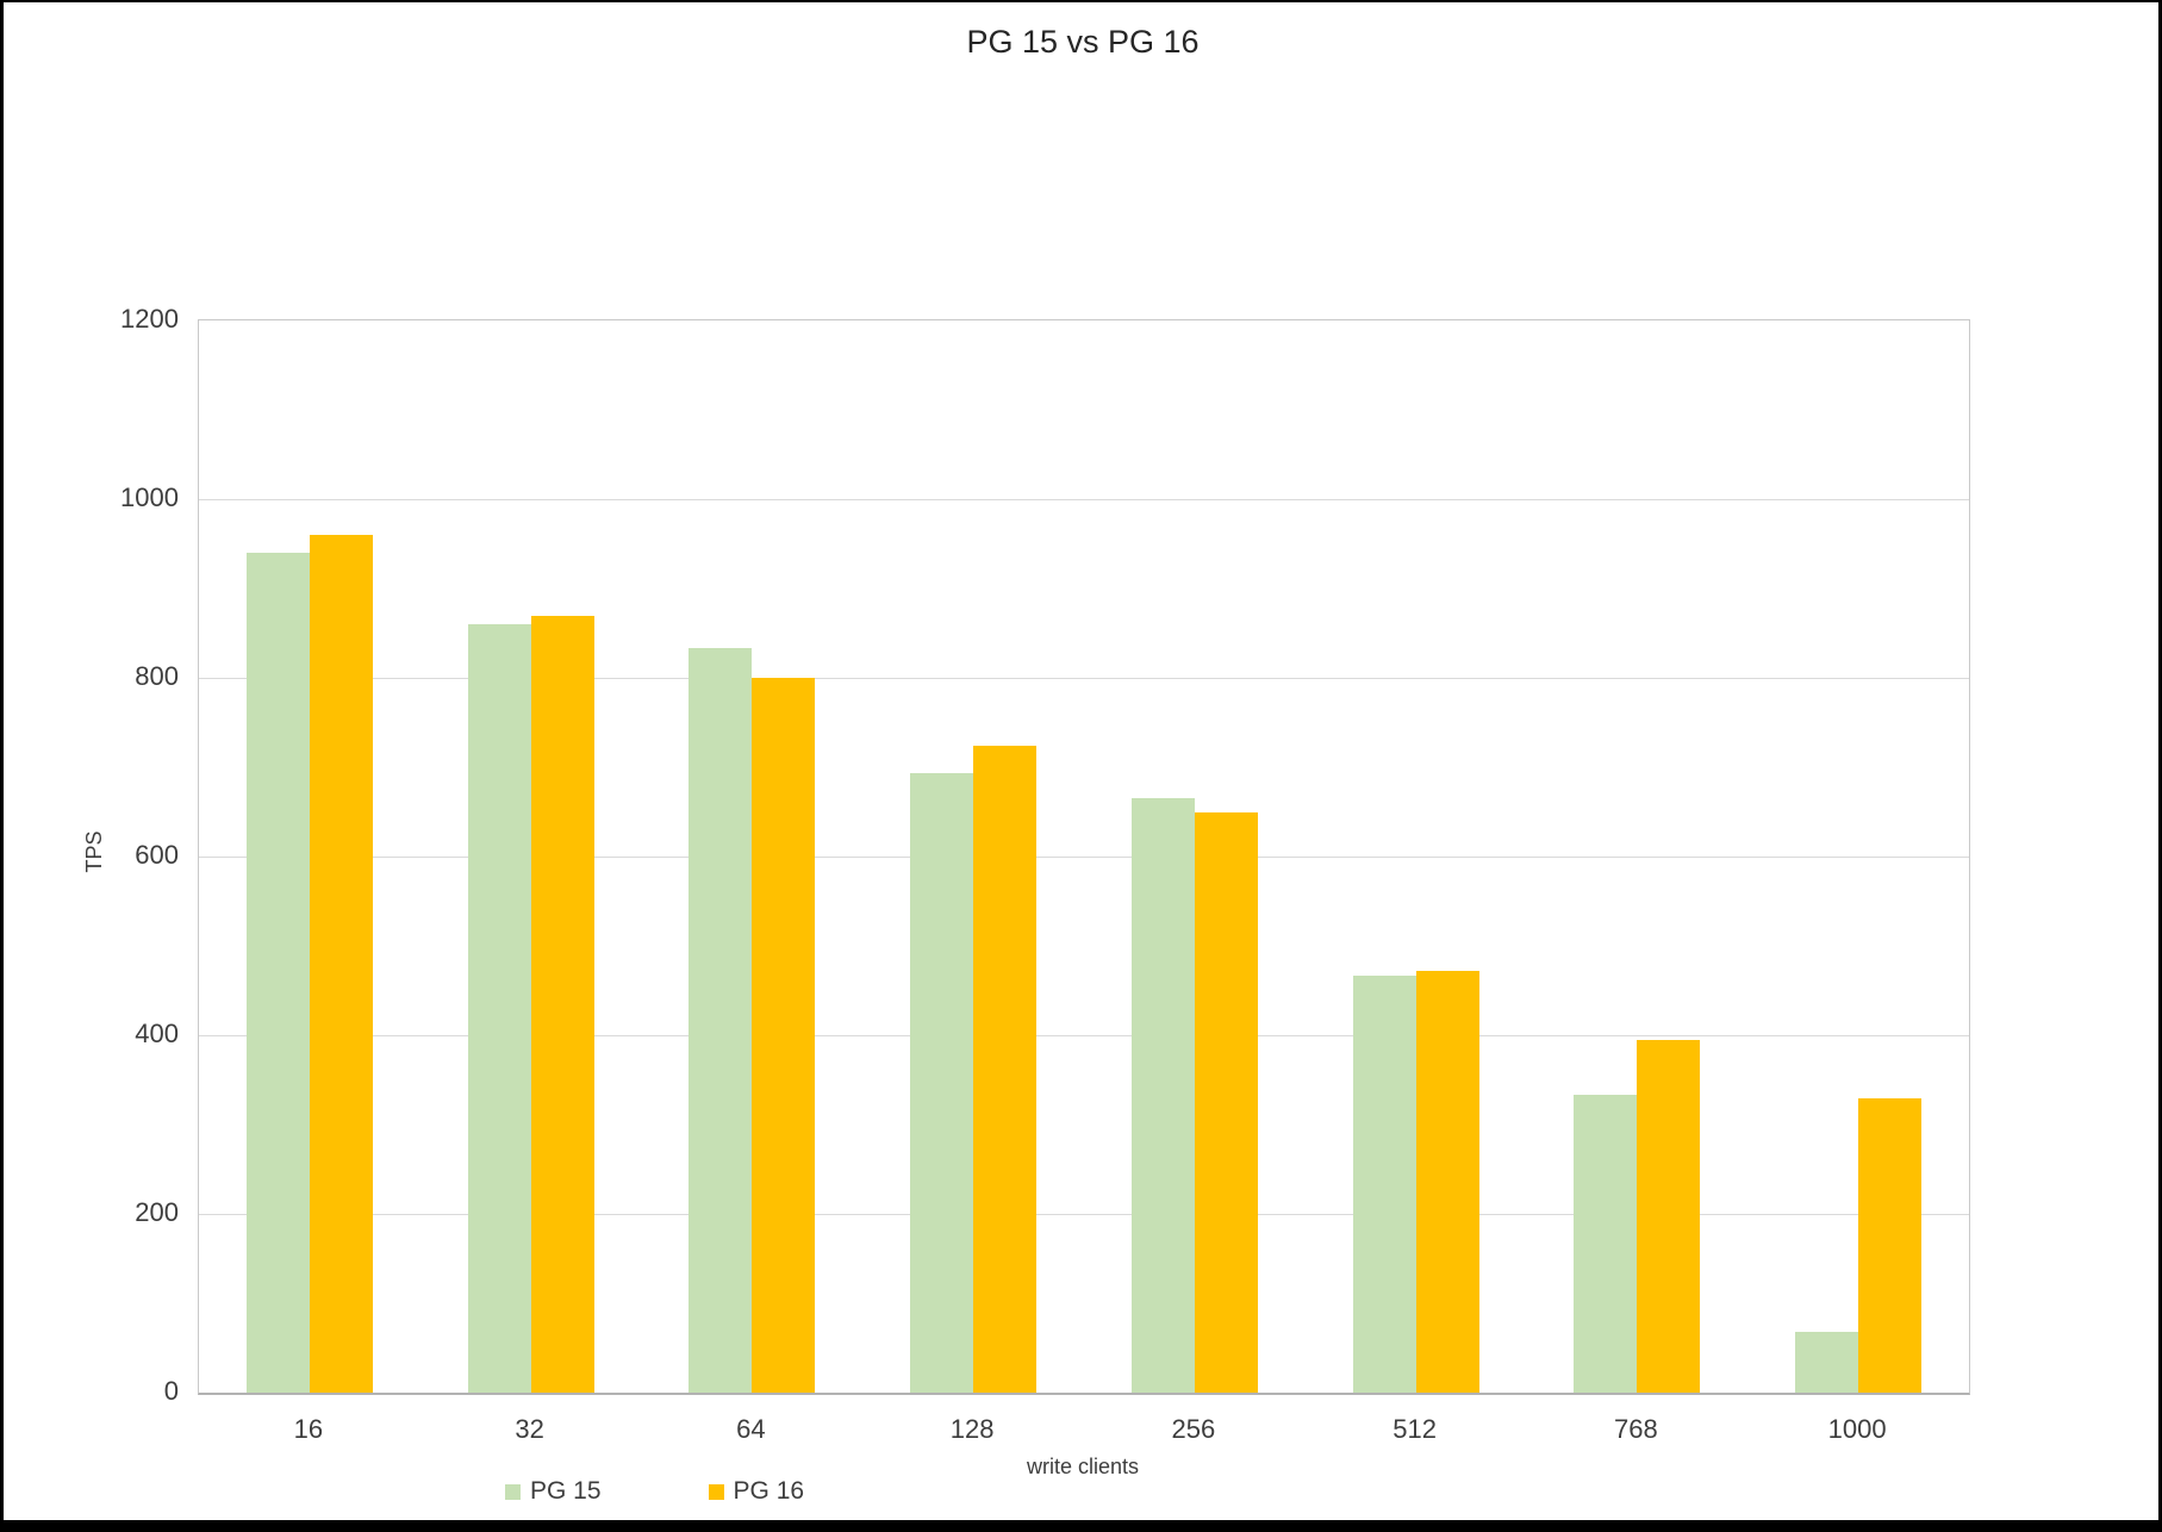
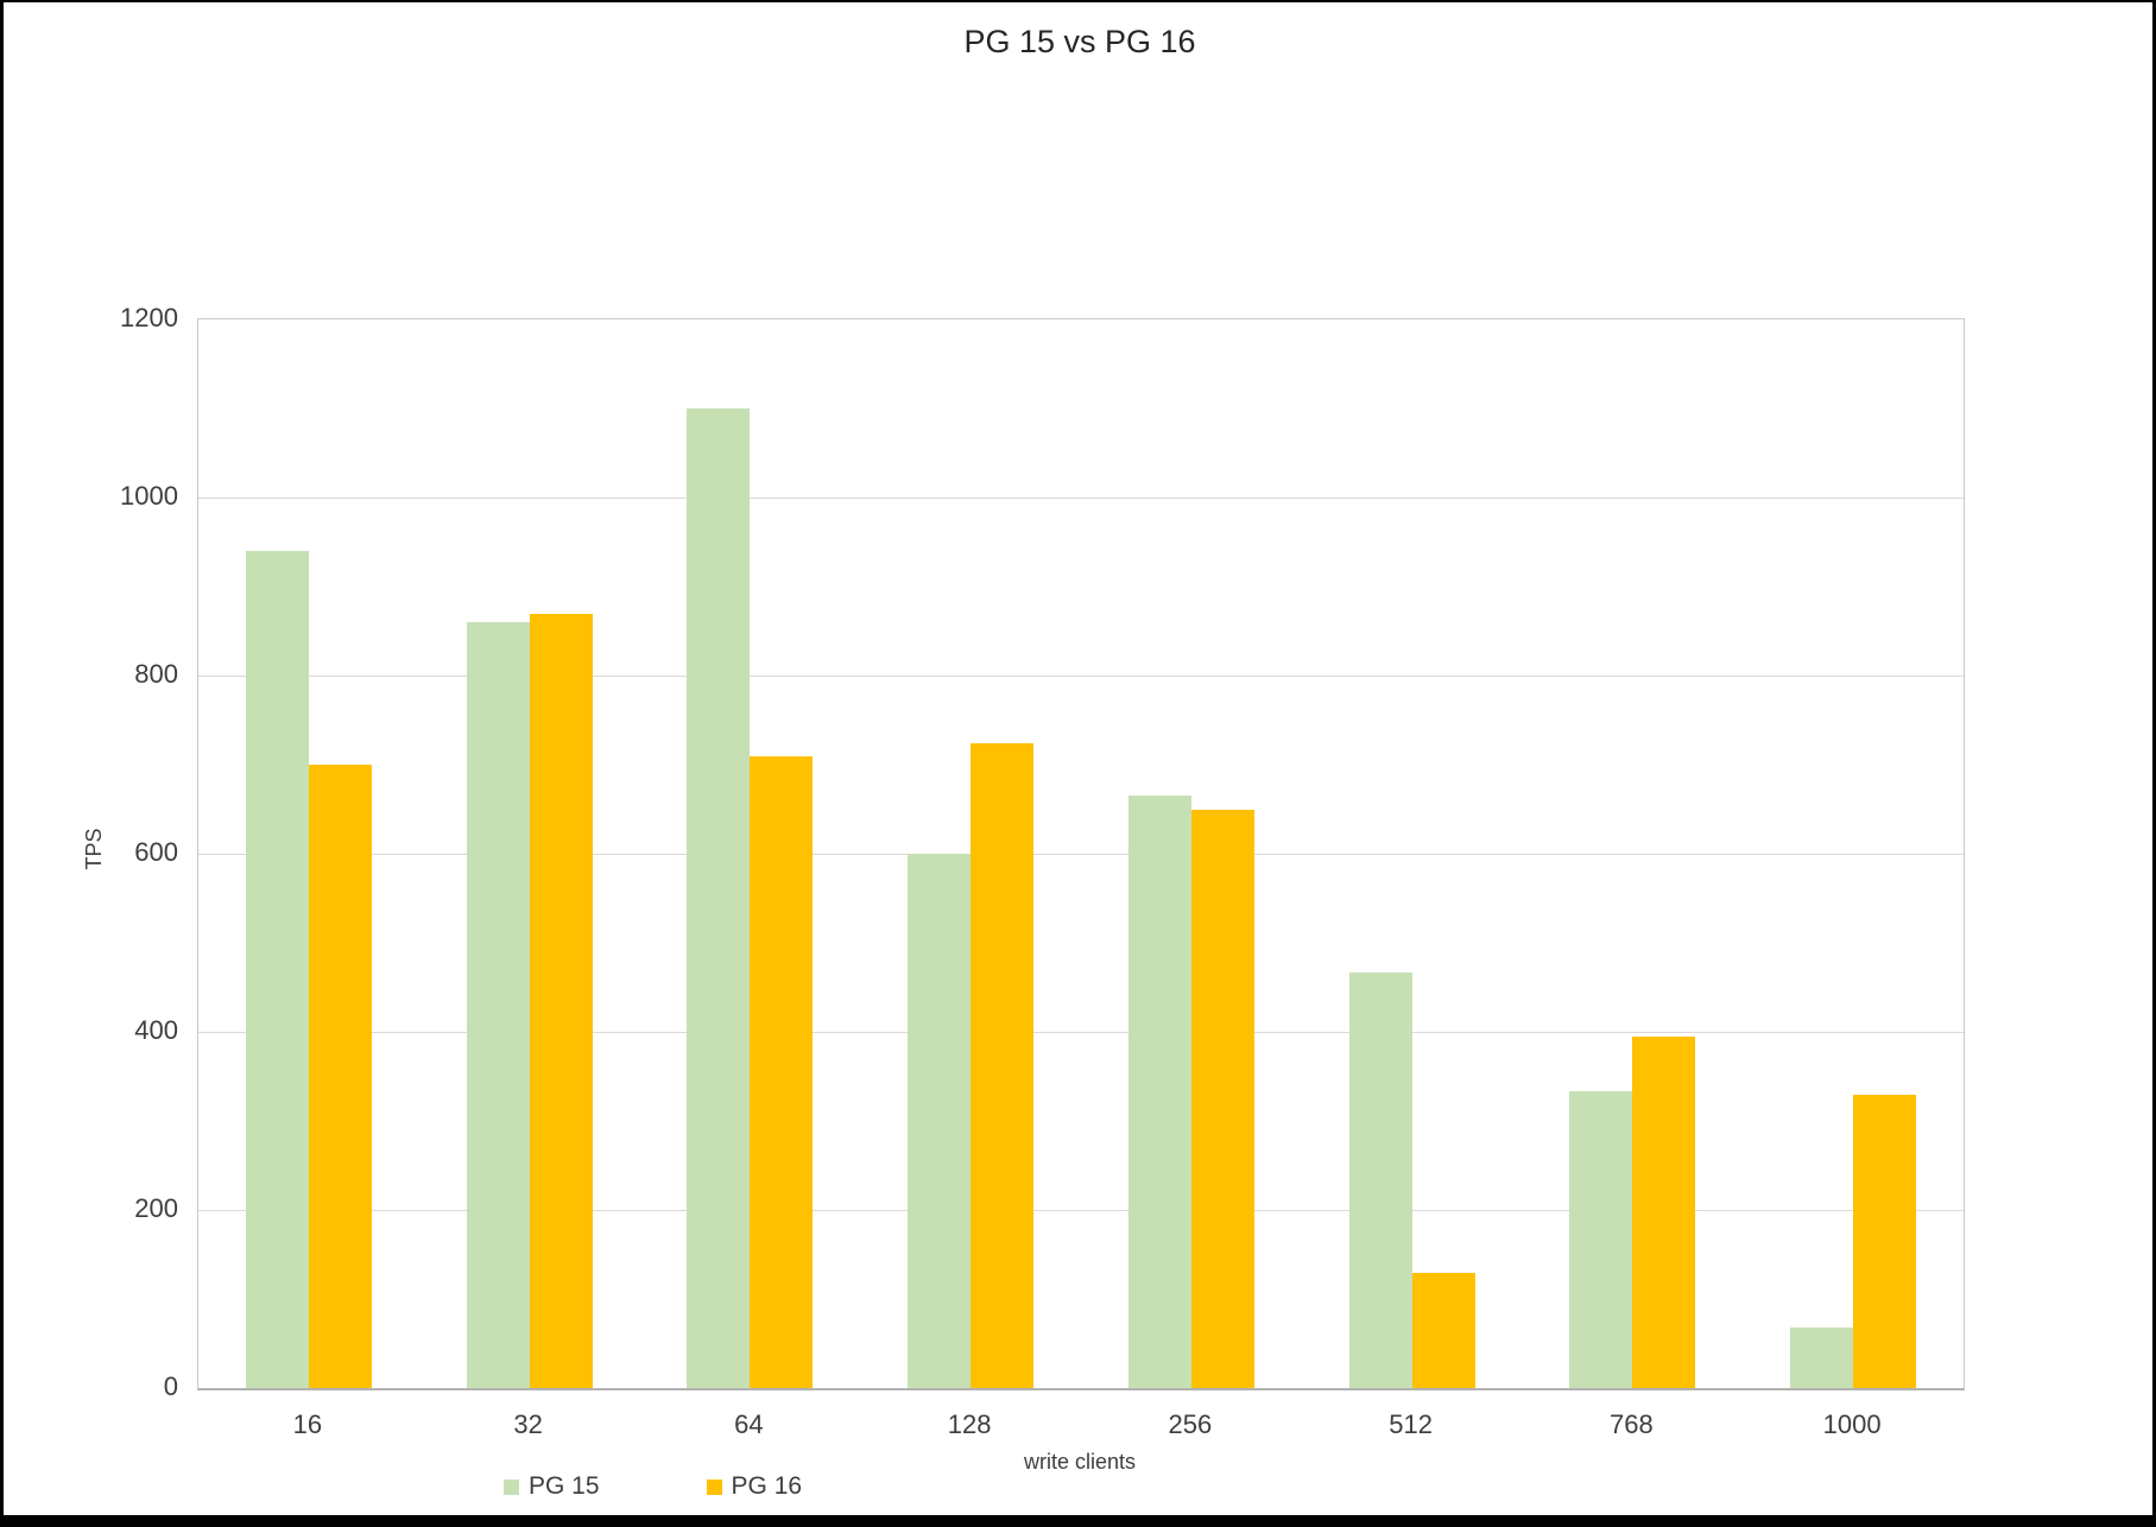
PG 16/16: 960 -> 700
PG 15/64: 830 -> 1100
PG 16/64: 800 -> 710
PG 15/128: 690 -> 600
PG 16/512: 470 -> 130
